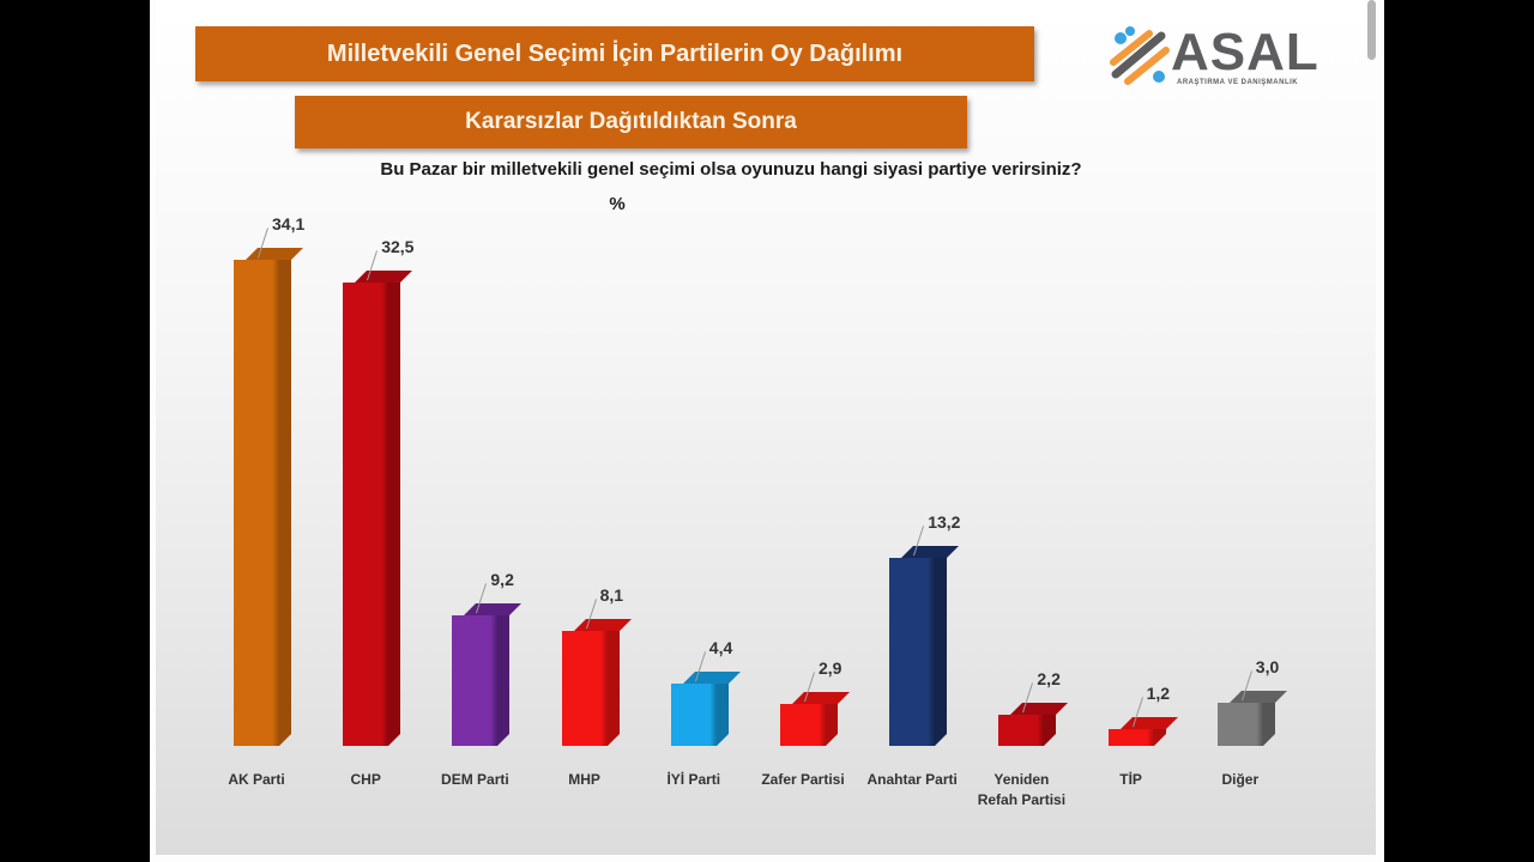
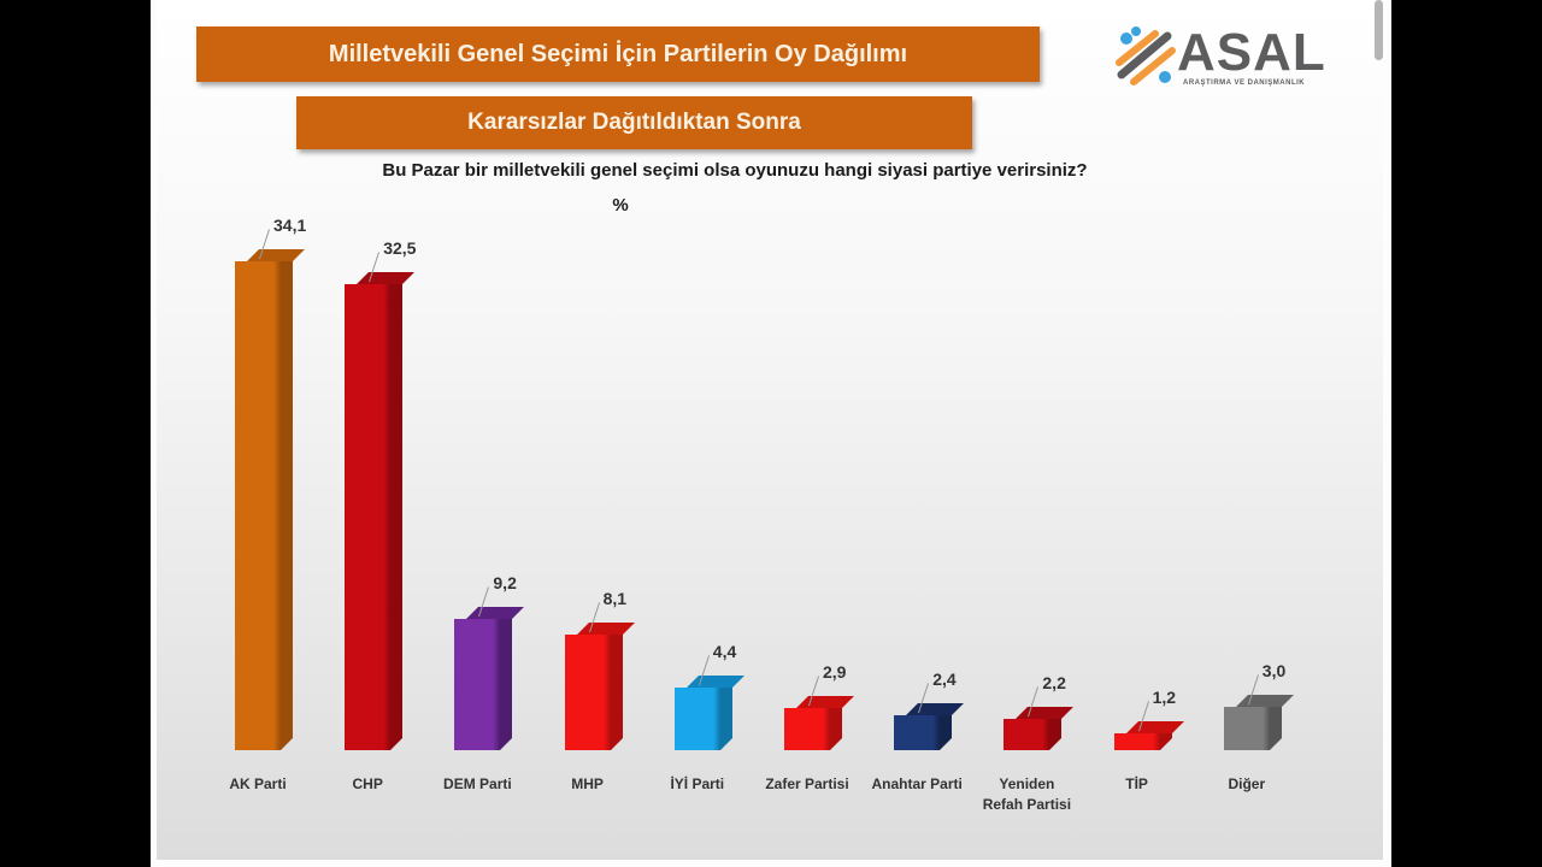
Anahtar Parti: 13,2 -> 2,4
